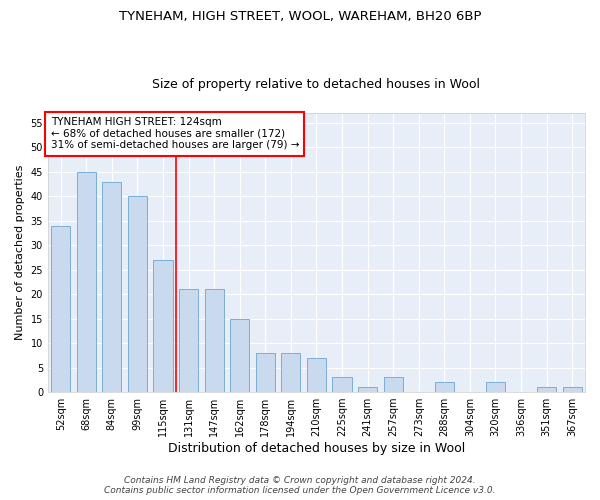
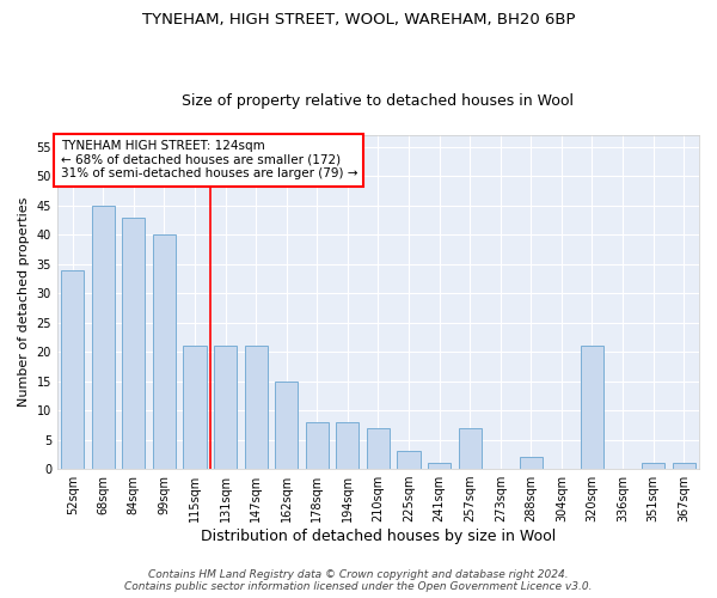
115sqm: 27 -> 21
257sqm: 3 -> 7
320sqm: 2 -> 21
